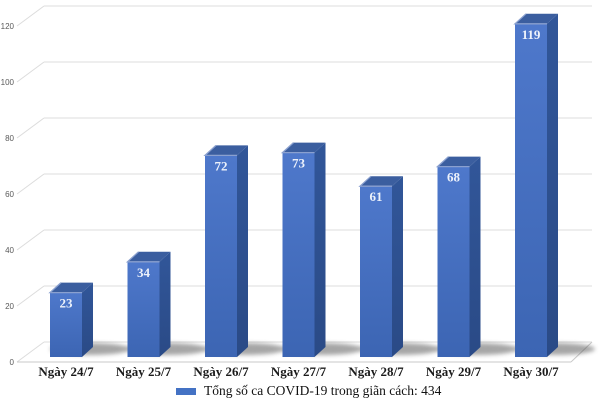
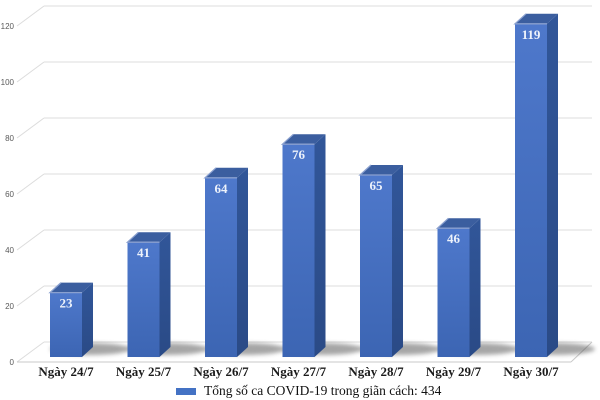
Ngày 25/7: 34 -> 41
Ngày 26/7: 72 -> 64
Ngày 27/7: 73 -> 76
Ngày 28/7: 61 -> 65
Ngày 29/7: 68 -> 46
